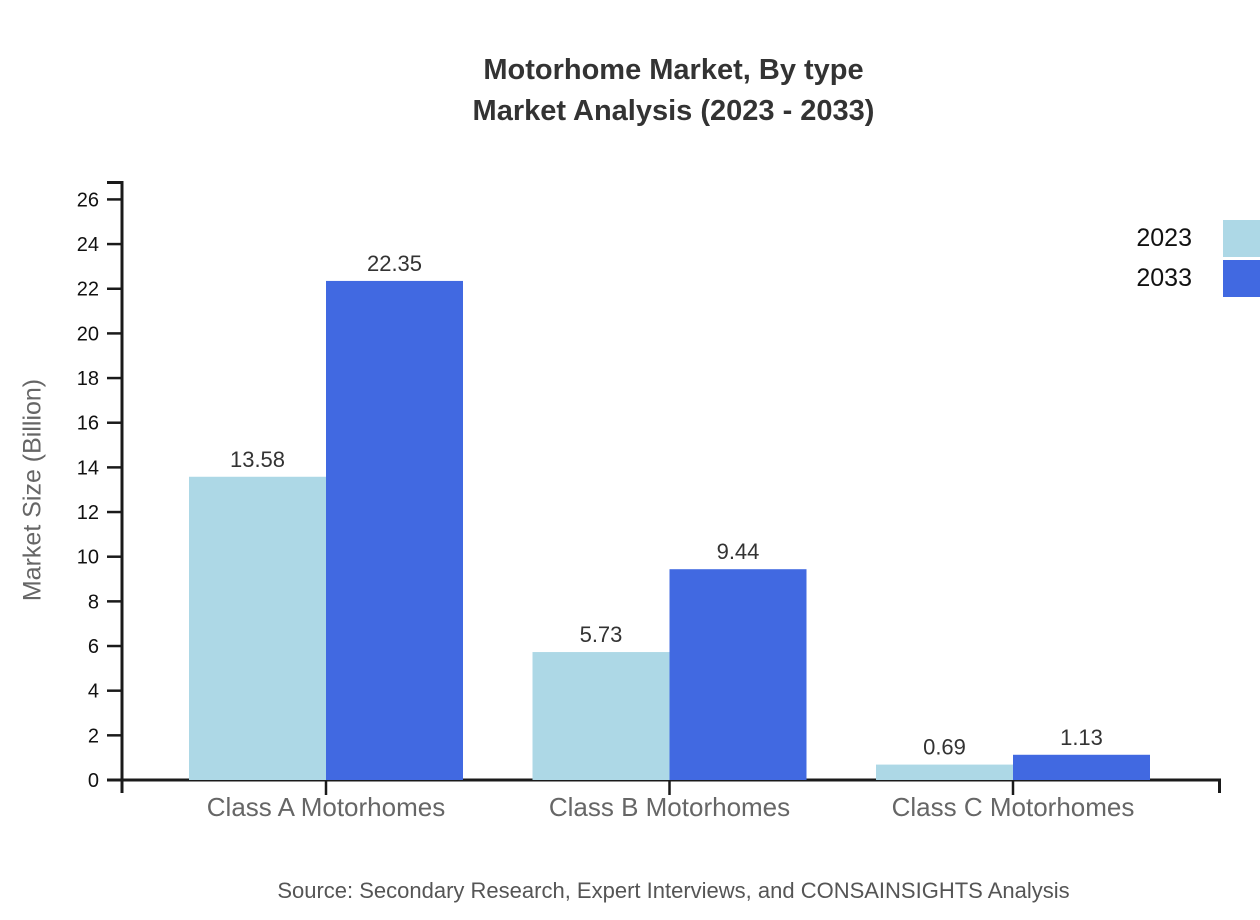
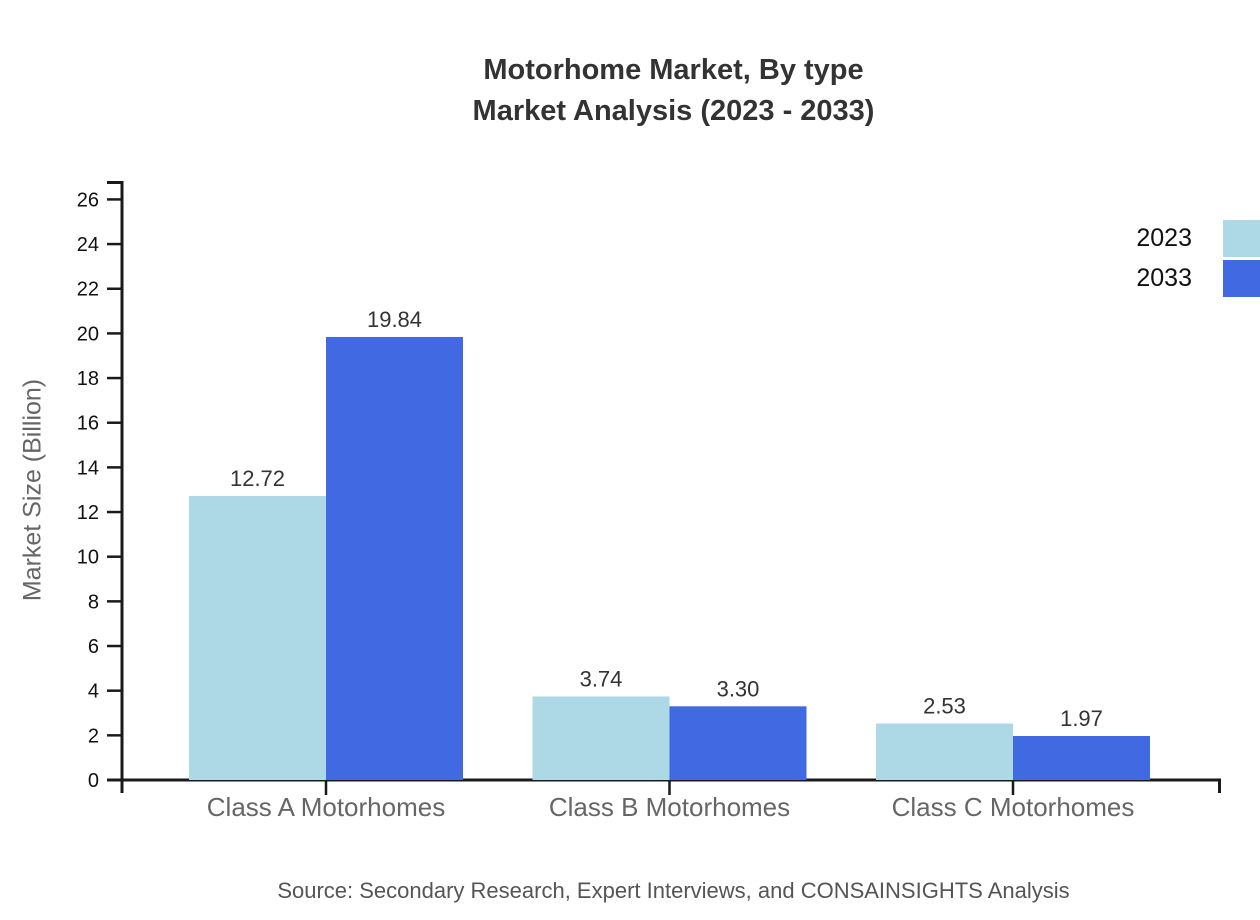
2023/Class A Motorhomes: 13.58 -> 12.72
2033/Class A Motorhomes: 22.35 -> 19.84
2023/Class B Motorhomes: 5.73 -> 3.74
2033/Class B Motorhomes: 9.44 -> 3.30
2023/Class C Motorhomes: 0.69 -> 2.53
2033/Class C Motorhomes: 1.13 -> 1.97
